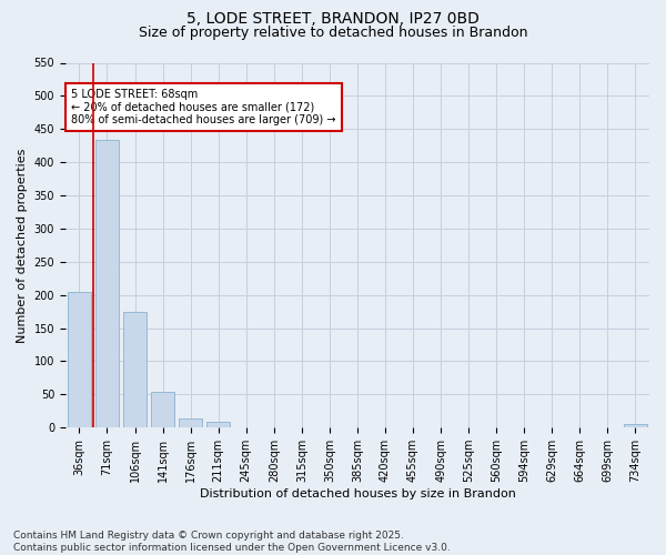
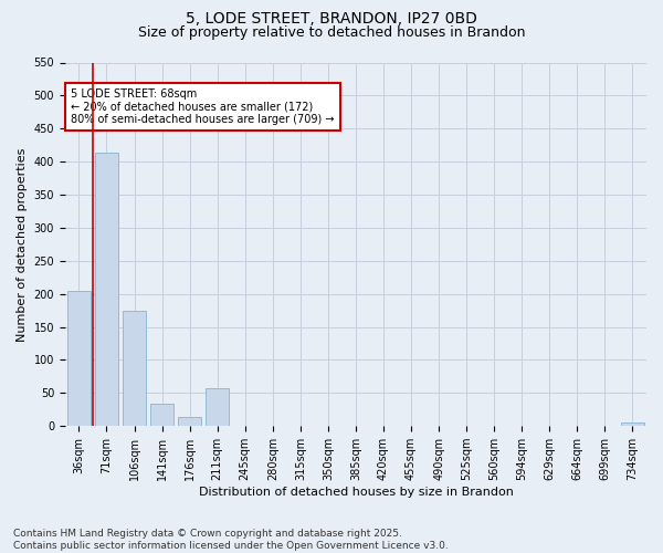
71sqm: 434 -> 414
141sqm: 54 -> 34
211sqm: 8 -> 58
